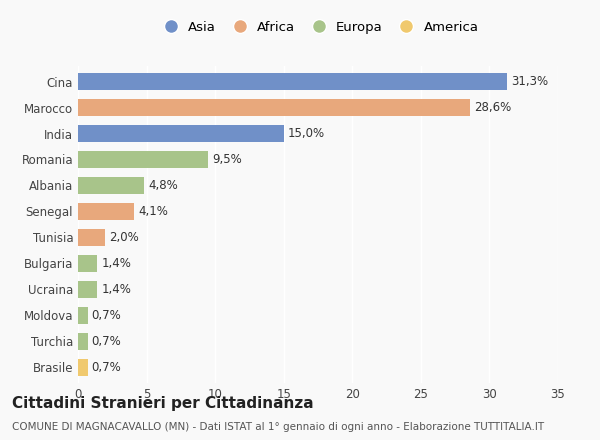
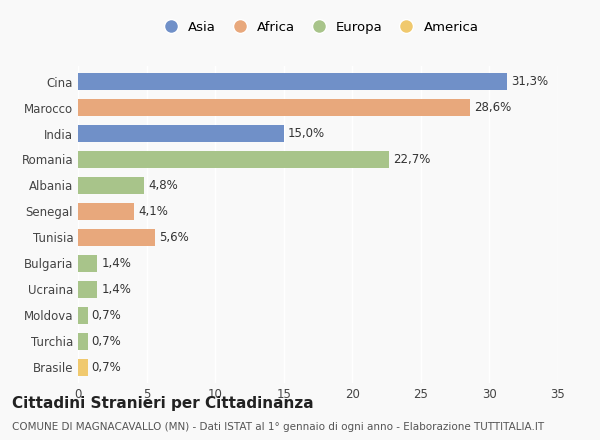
Romania: 9,5% -> 22,7%
Tunisia: 2,0% -> 5,6%
